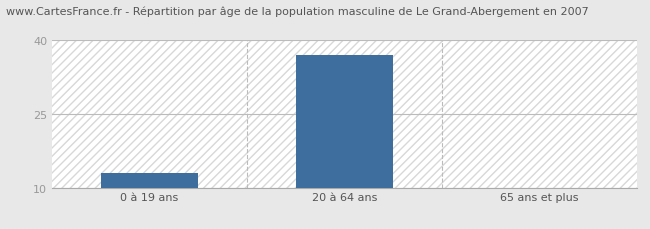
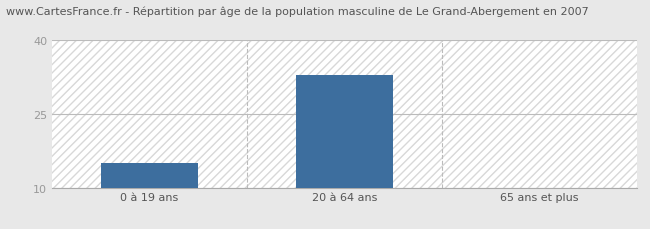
0 à 19 ans: 13 -> 15
20 à 64 ans: 37 -> 33
